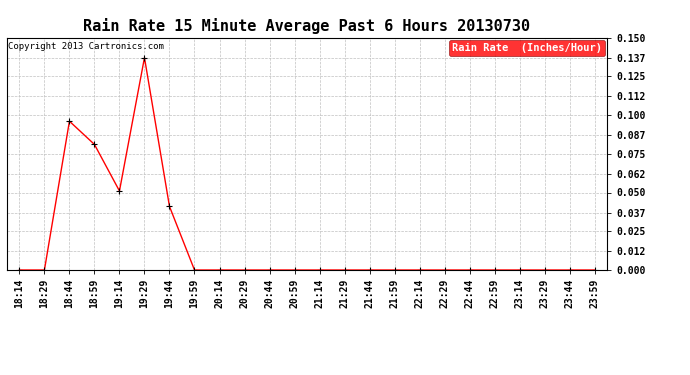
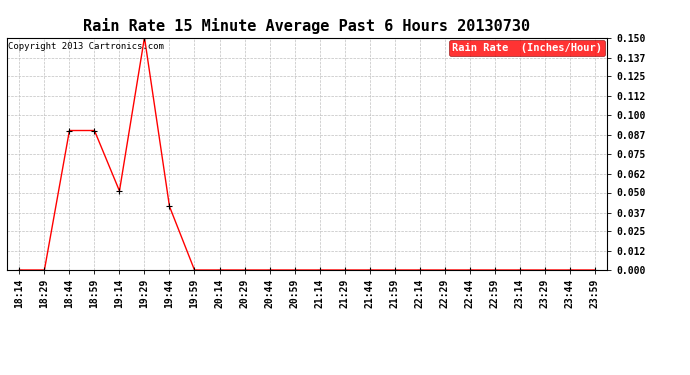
18:44: 0.096 -> 0.090
18:59: 0.081 -> 0.090
19:29: 0.137 -> 0.150
